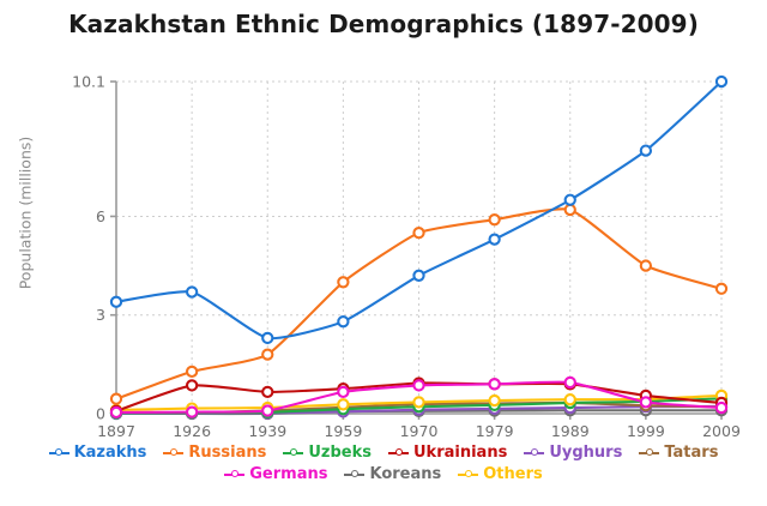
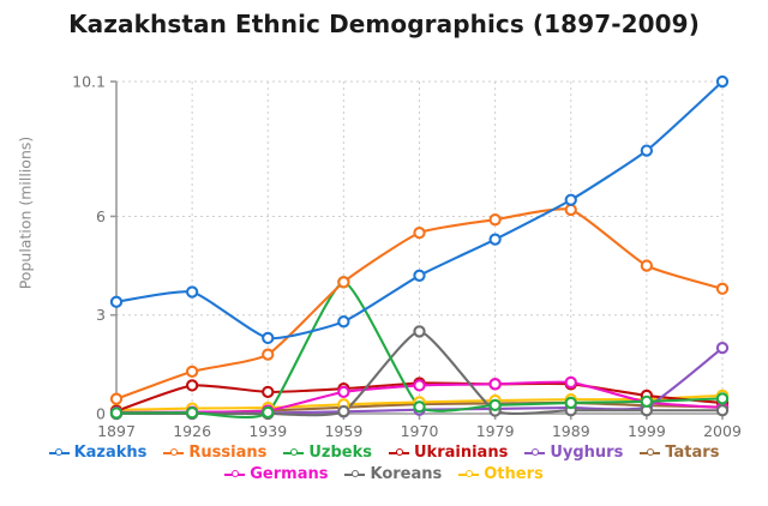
Uzbeks/1959: 0.1 -> 4.0
Koreans/1970: 0.1 -> 2.5
Uyghurs/2009: 0.2 -> 2.0
